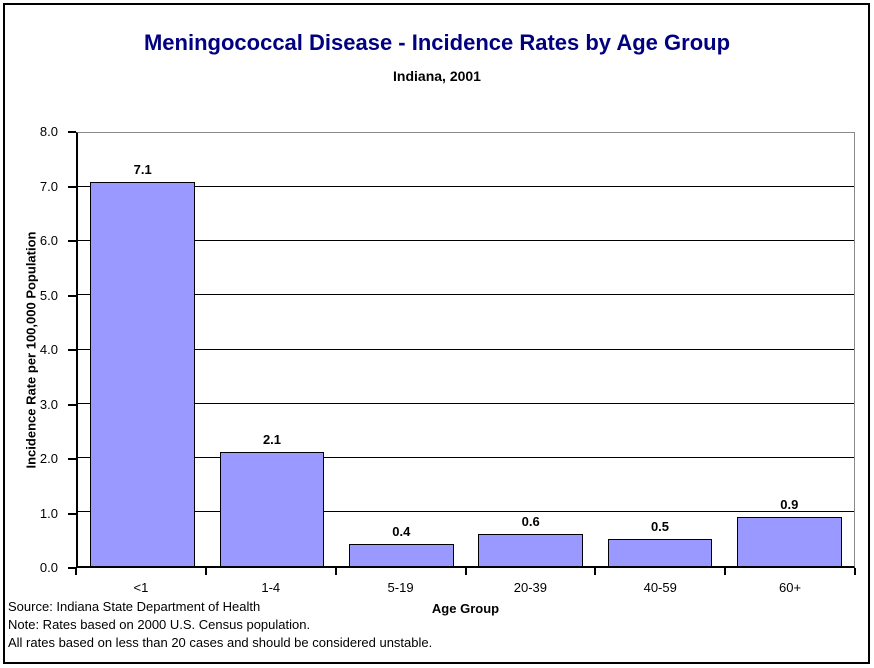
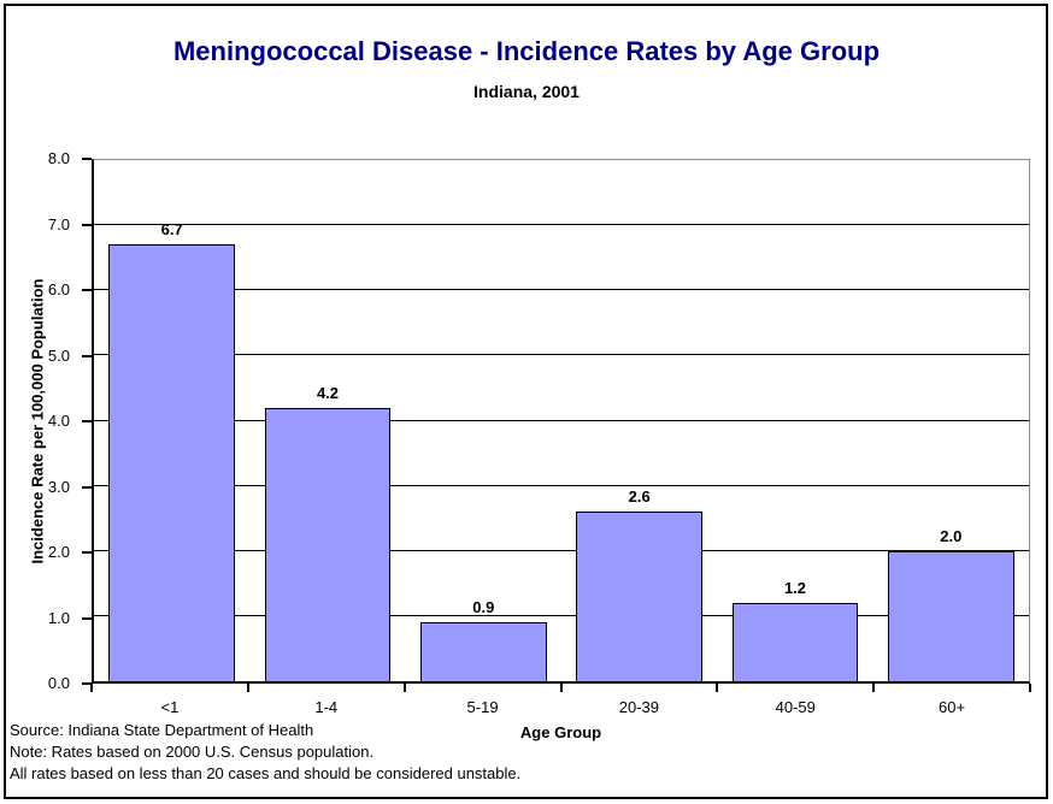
<1: 7.1 -> 6.7
1-4: 2.1 -> 4.2
5-19: 0.4 -> 0.9
20-39: 0.6 -> 2.6
40-59: 0.5 -> 1.2
60+: 0.9 -> 2.0
